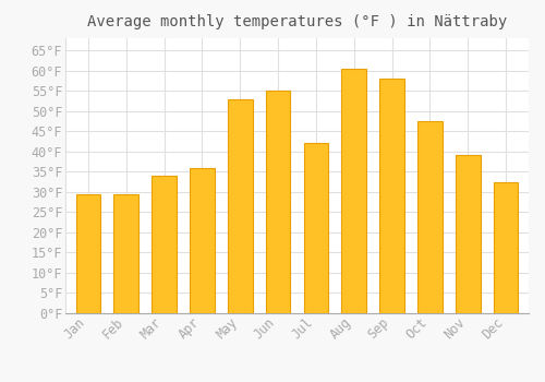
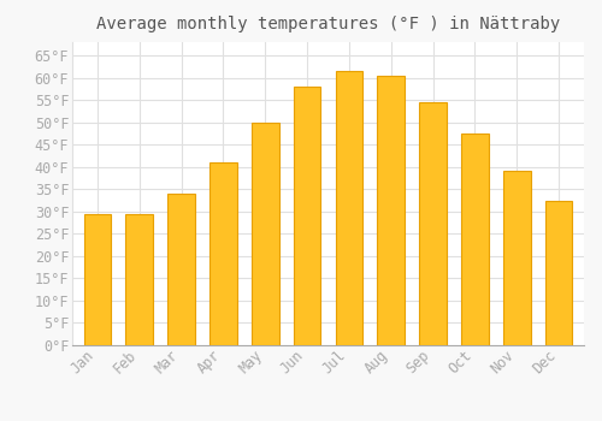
Apr: 36.0°F -> 41.0°F
May: 53.0°F -> 50.0°F
Jun: 55.0°F -> 58.0°F
Jul: 42.0°F -> 61.5°F
Sep: 58.0°F -> 54.5°F
